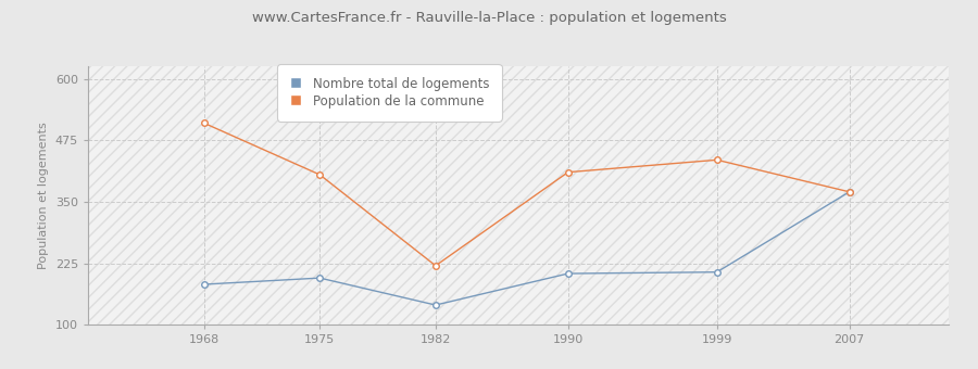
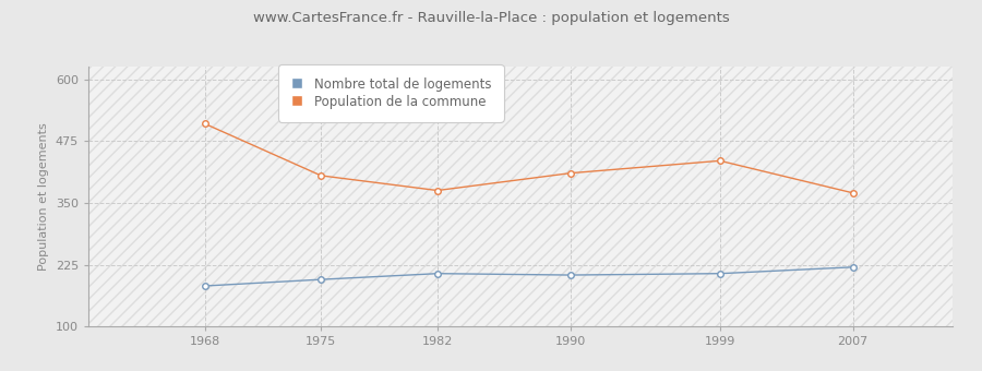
Nombre total de logements/1982: 140 -> 207
Population de la commune/1982: 220 -> 375
Nombre total de logements/2007: 370 -> 220
